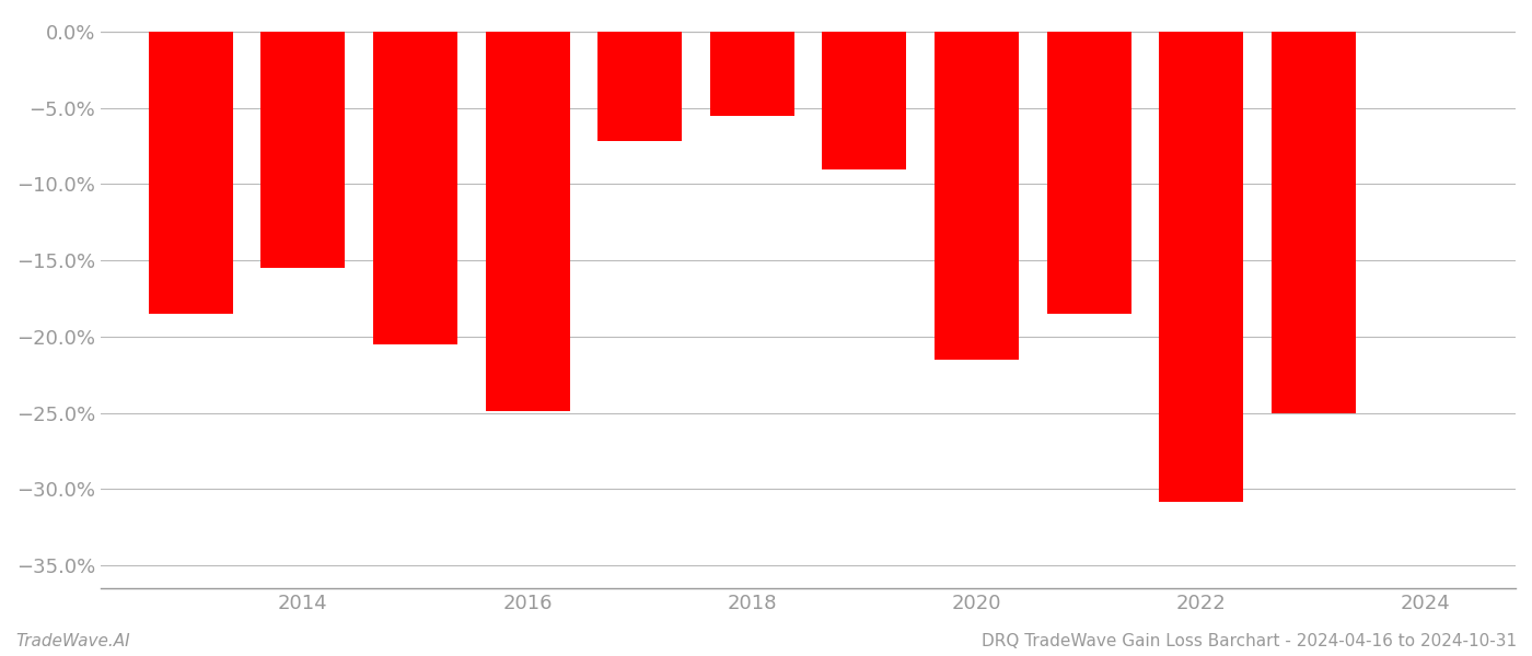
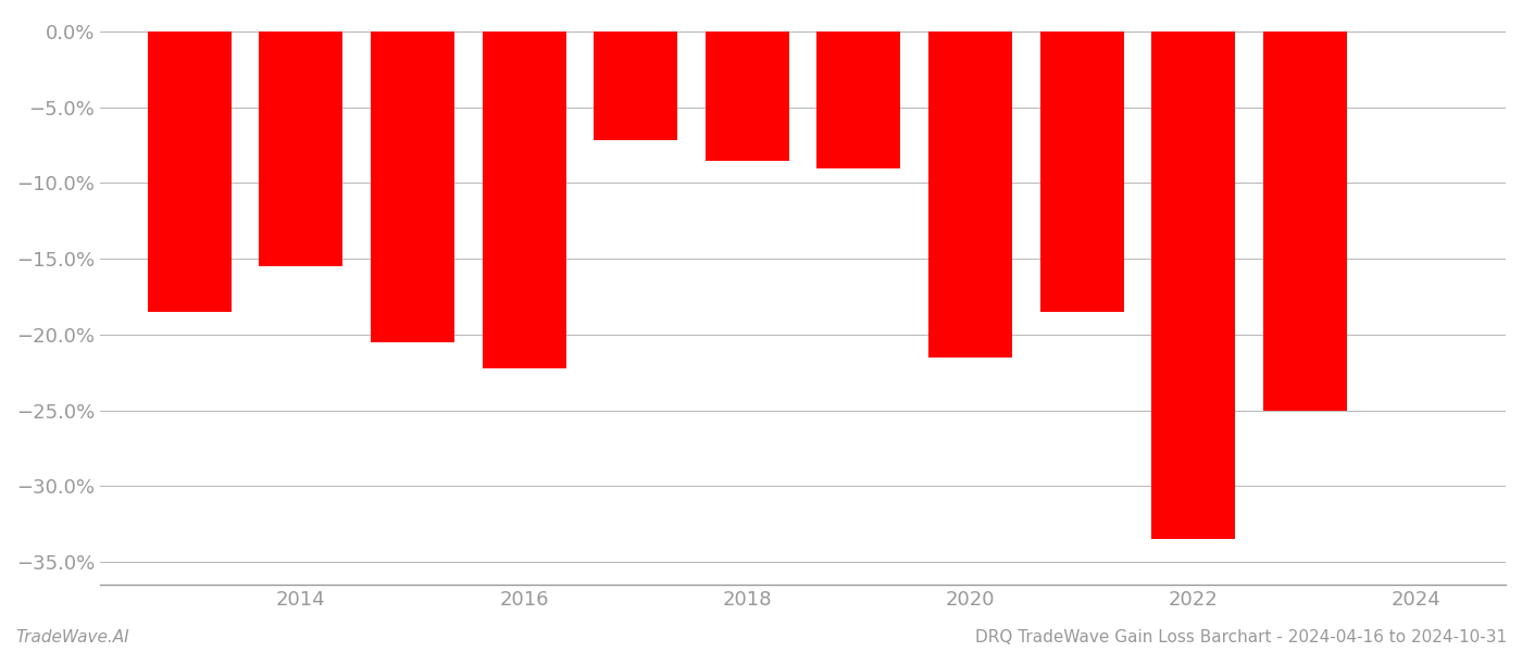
2016: -24.9% -> -22.2%
2018: -5.5% -> -8.5%
2022: -30.8% -> -33.5%
